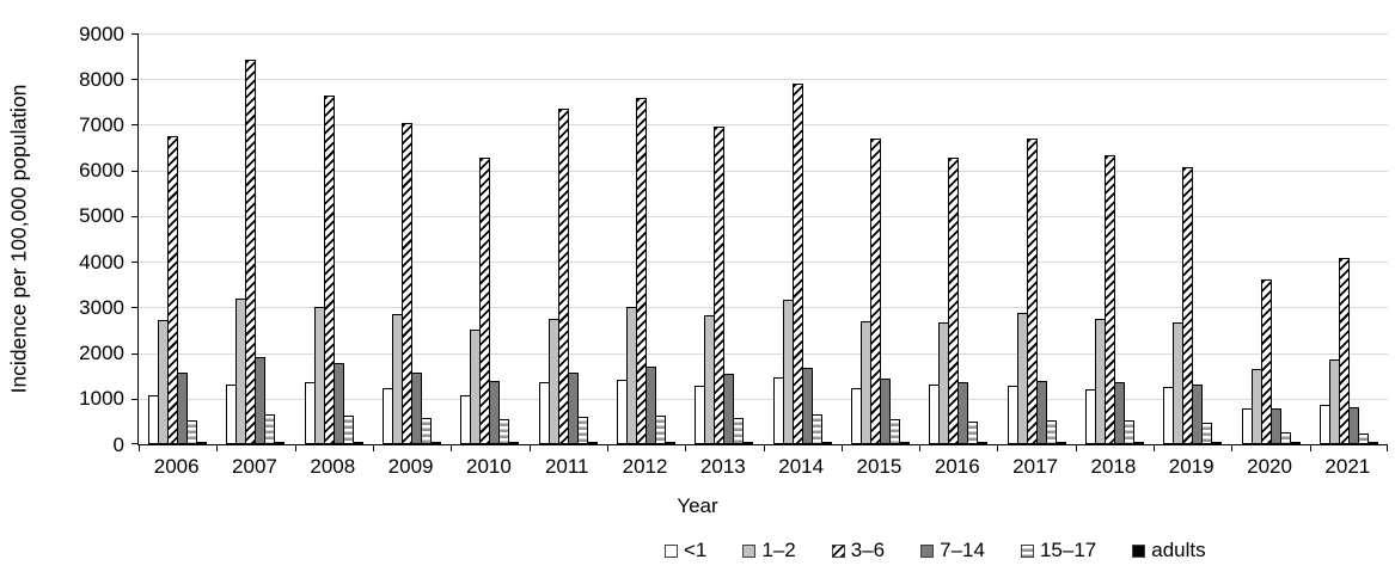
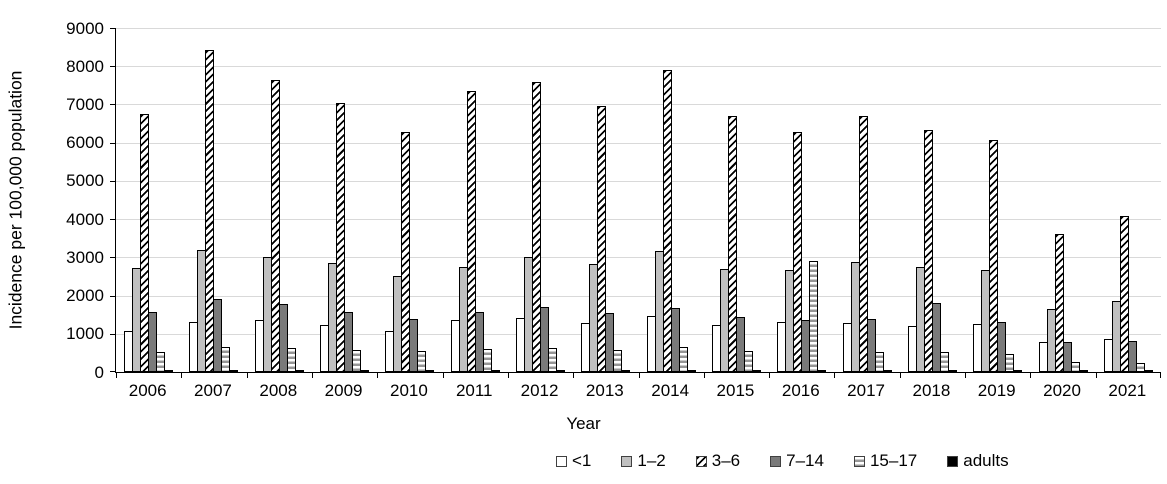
15–17/2016: 500 -> 2900
7–14/2018: 1400 -> 1800
